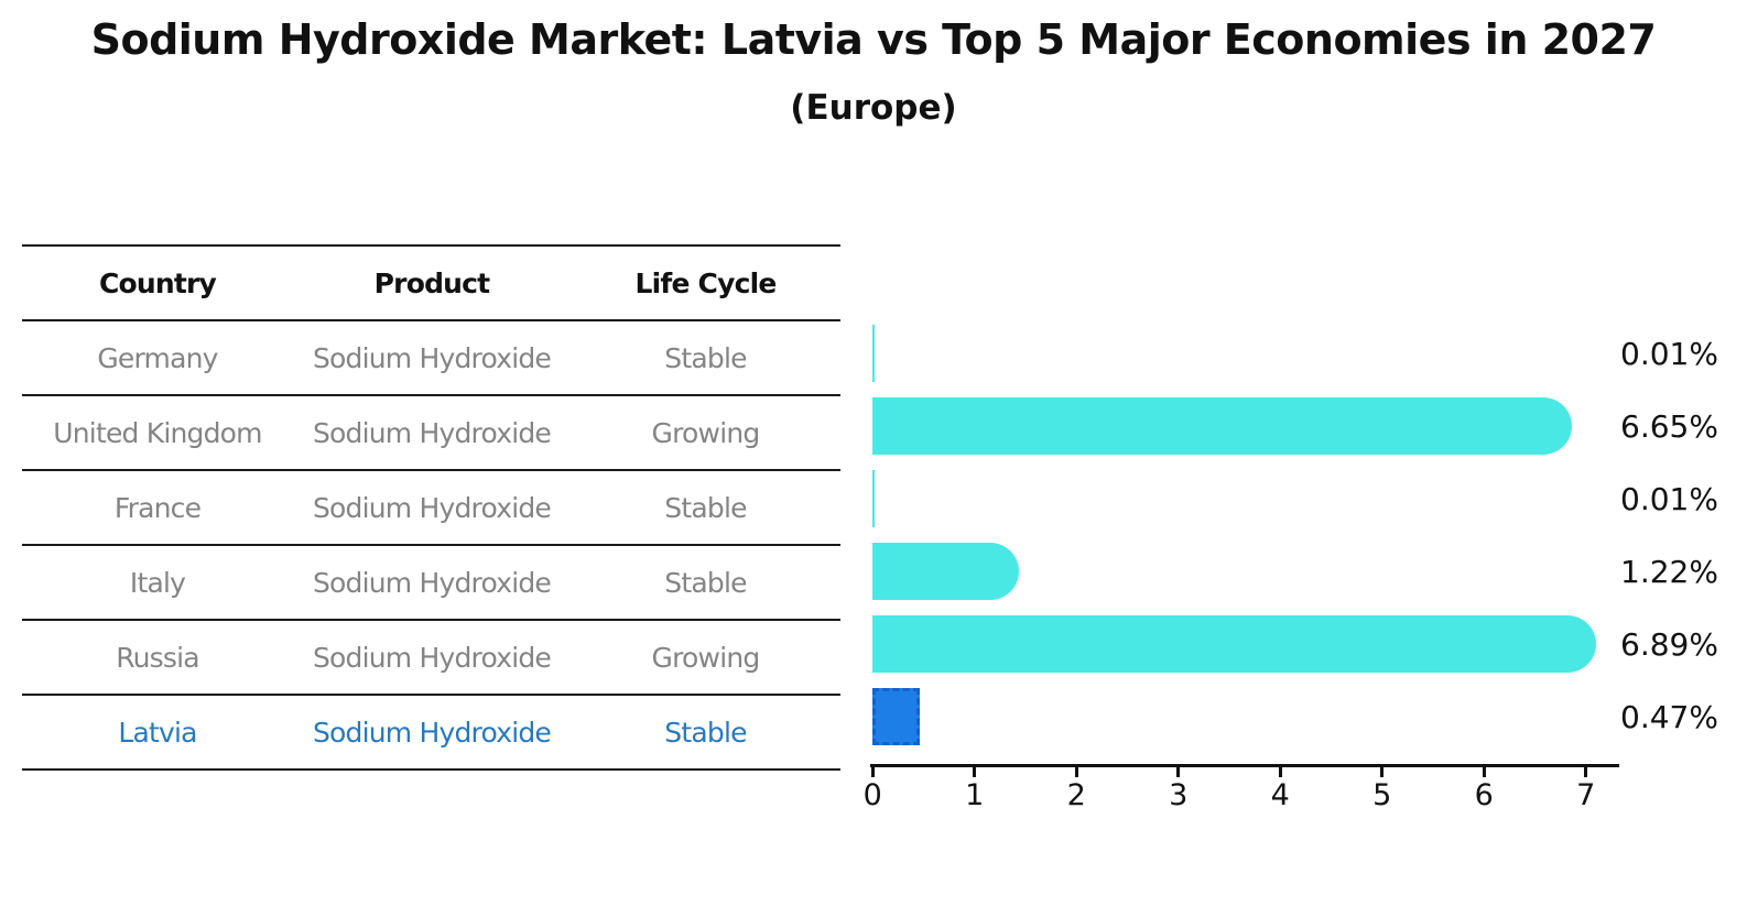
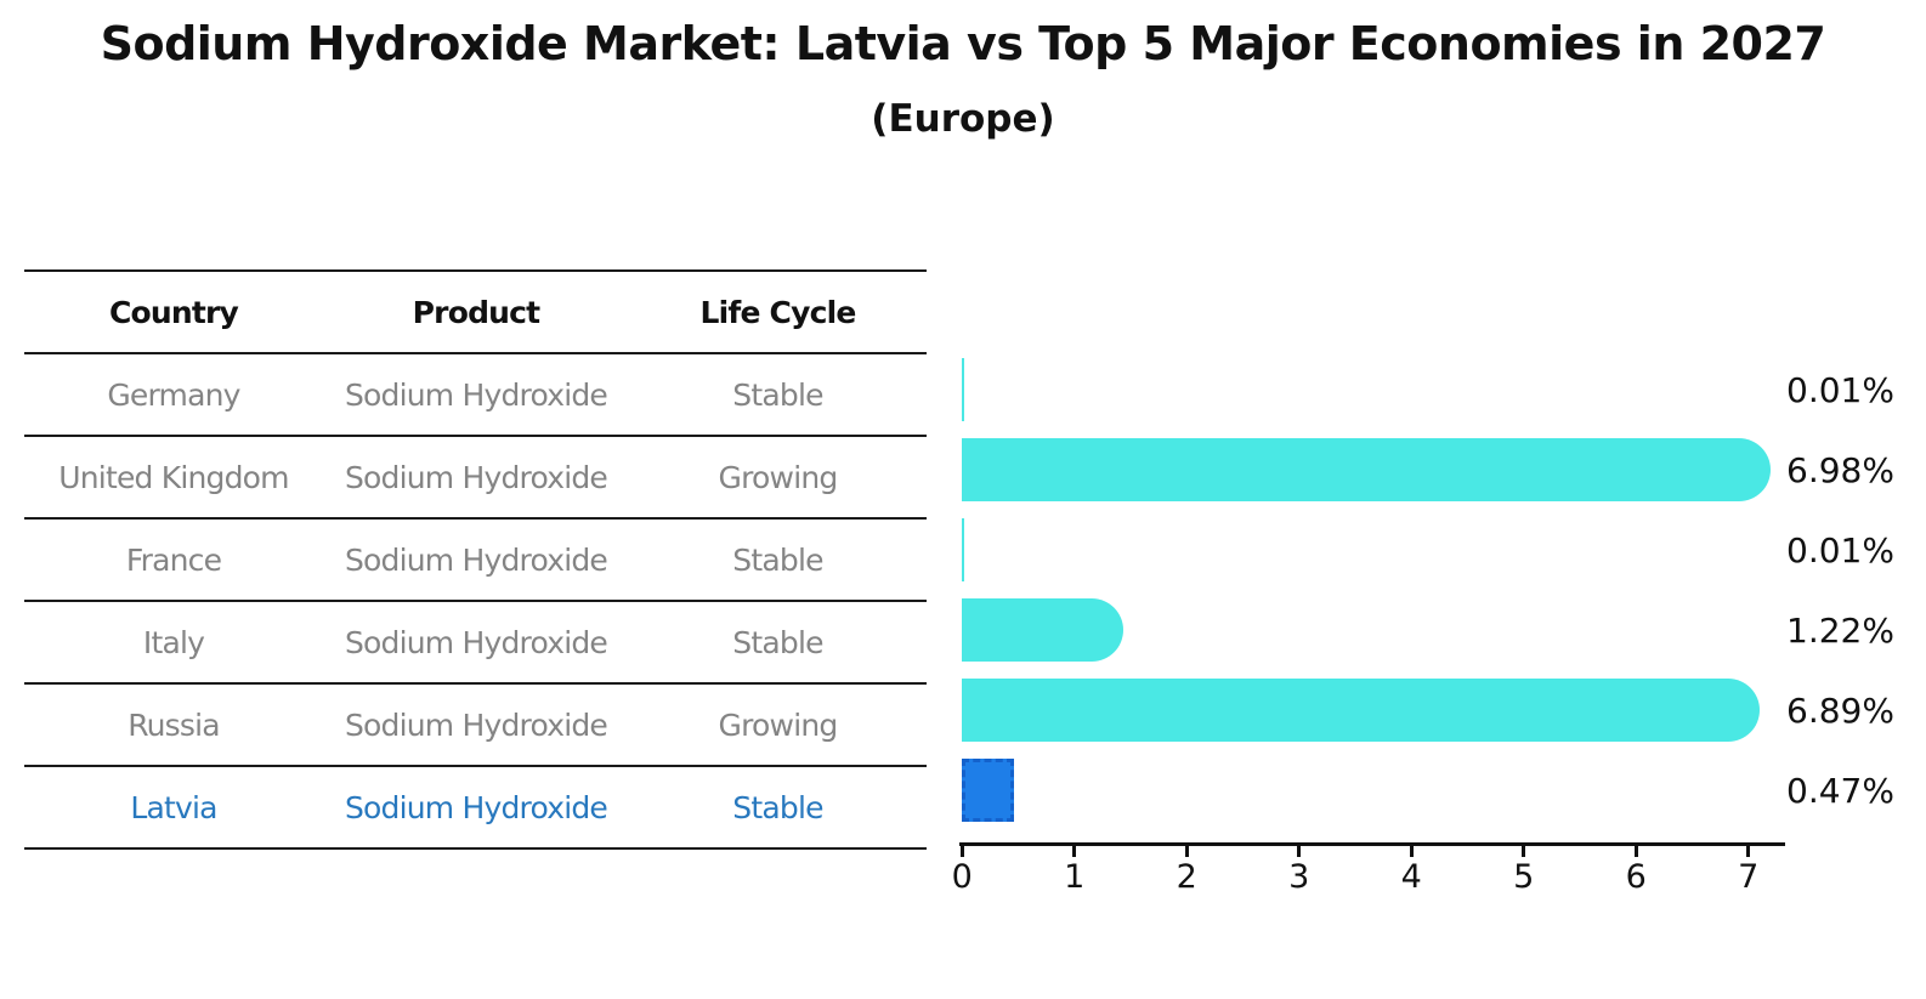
United Kingdom: 6.65% -> 6.98%
